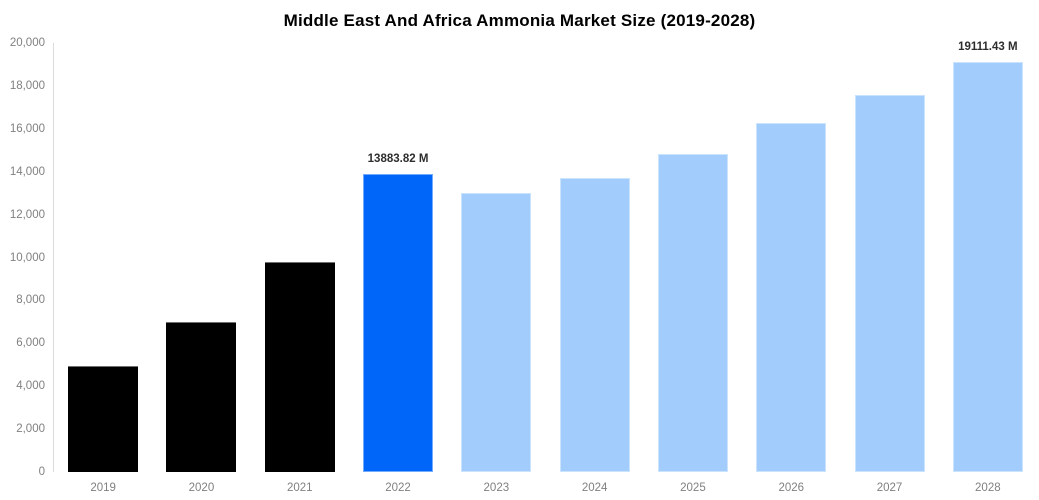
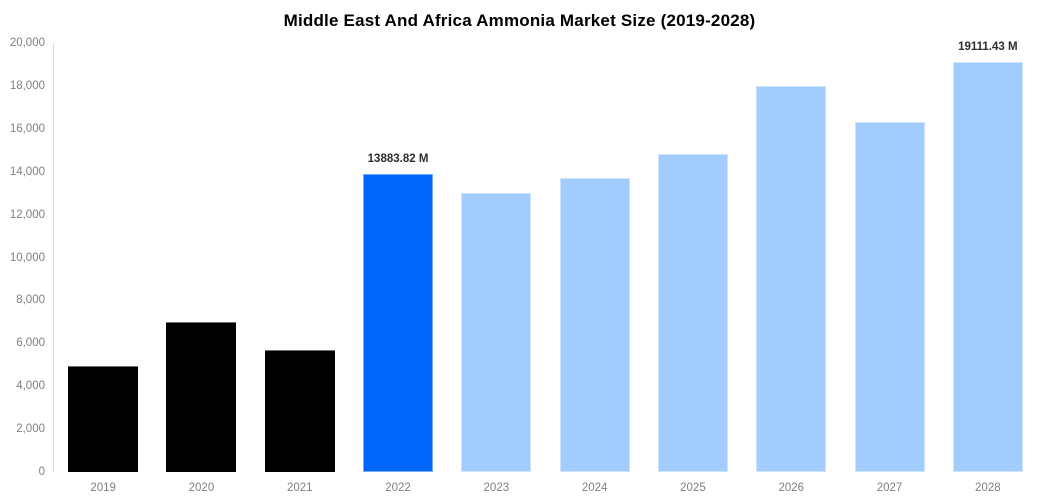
2021: 9800 -> 5700
2026: 16300 -> 18000
2027: 17600 -> 16300
